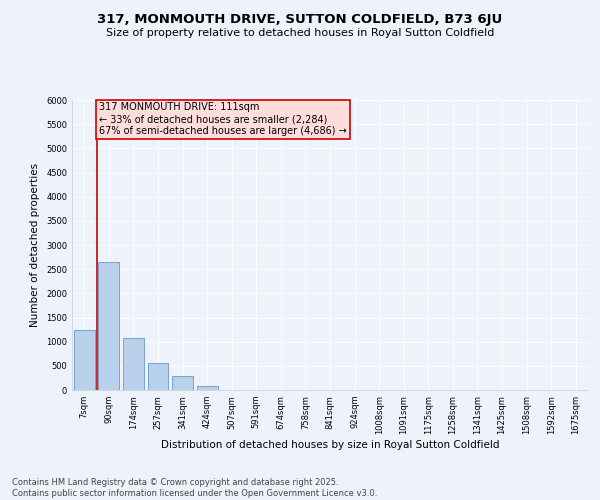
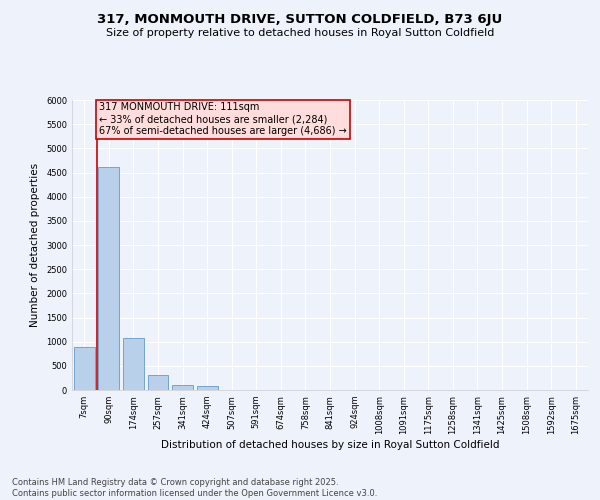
7sqm: 1250 -> 900
90sqm: 2650 -> 4620
257sqm: 550 -> 300
341sqm: 300 -> 100
